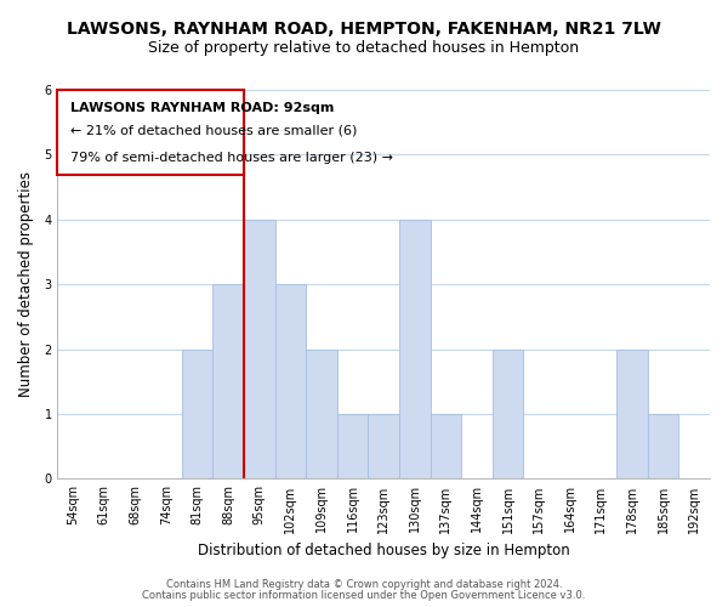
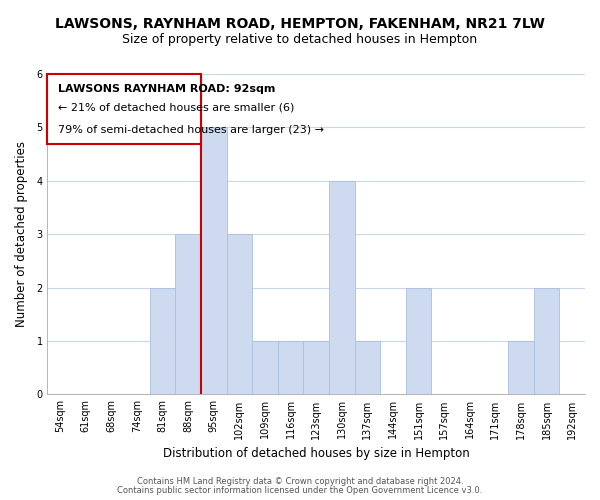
95sqm: 4 -> 5
109sqm: 2 -> 1
178sqm: 2 -> 1
185sqm: 1 -> 2
